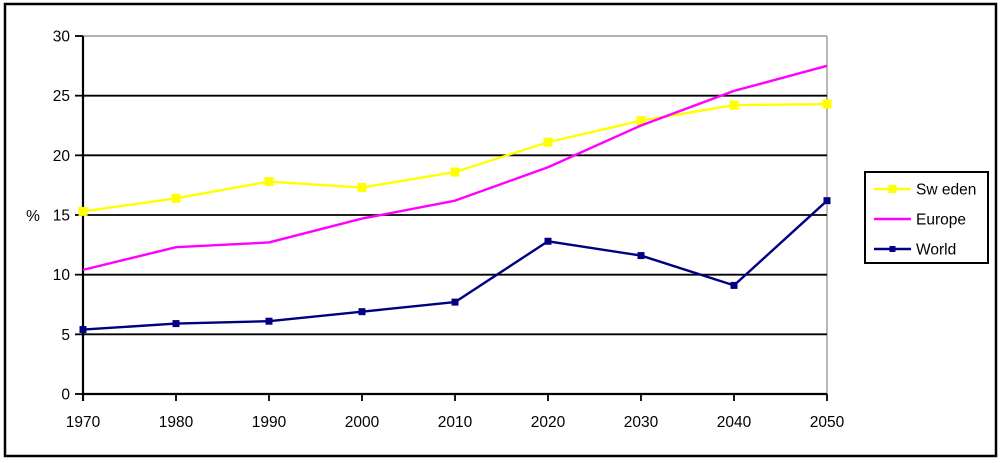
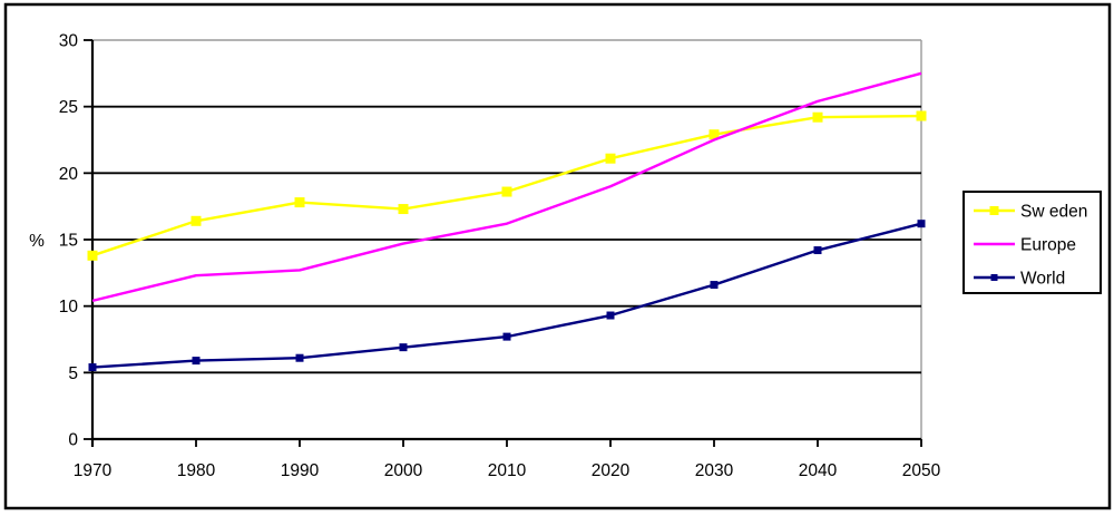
Sweden/1970: 15.3 -> 13.8
World/2020: 12.8 -> 9.3
World/2040: 9.1 -> 14.2
